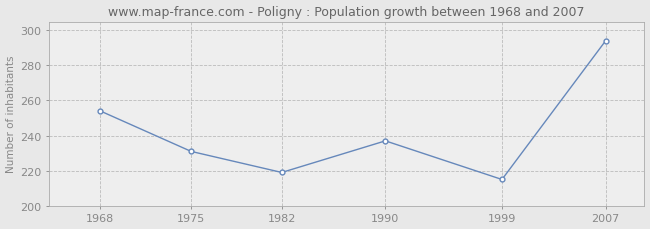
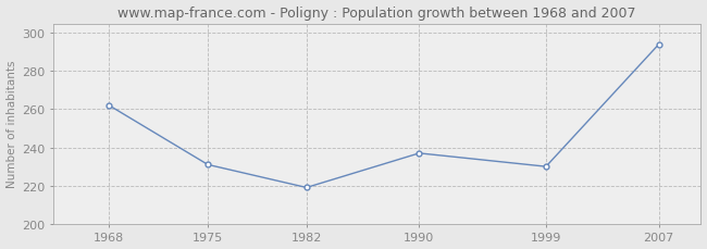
1968: 254 -> 262
1999: 215 -> 230
